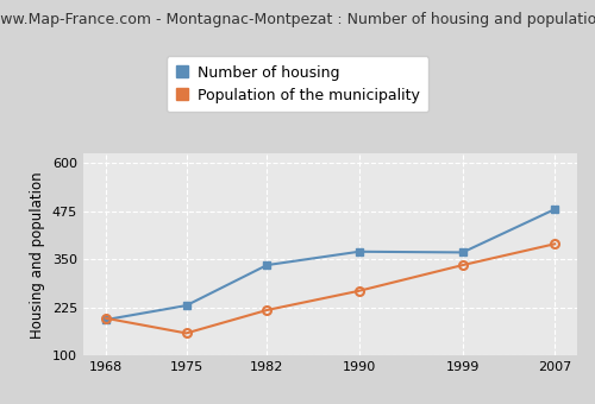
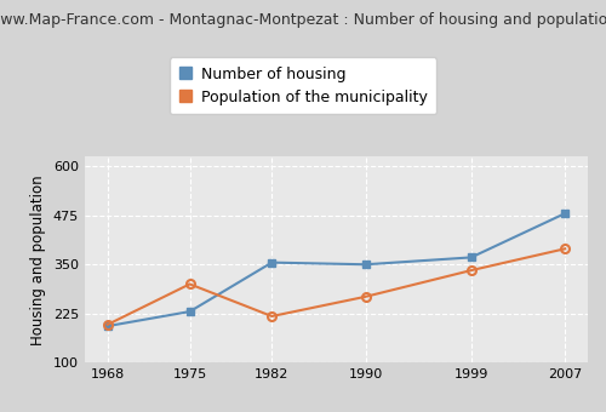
Population of the municipality/1975: 158 -> 300
Number of housing/1982: 335 -> 355
Number of housing/1990: 370 -> 350
